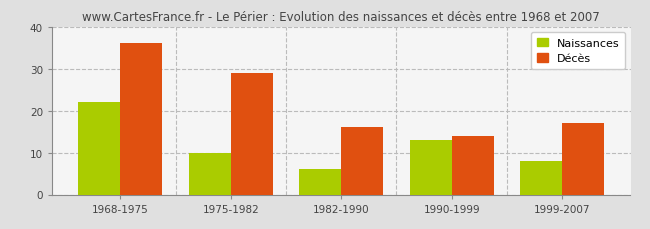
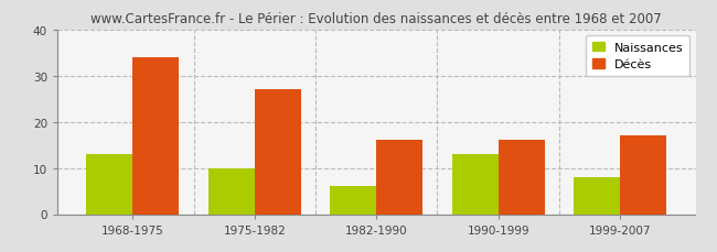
Naissances/1968-1975: 22 -> 13
Décès/1968-1975: 36 -> 34
Décès/1975-1982: 29 -> 27
Décès/1990-1999: 14 -> 16
